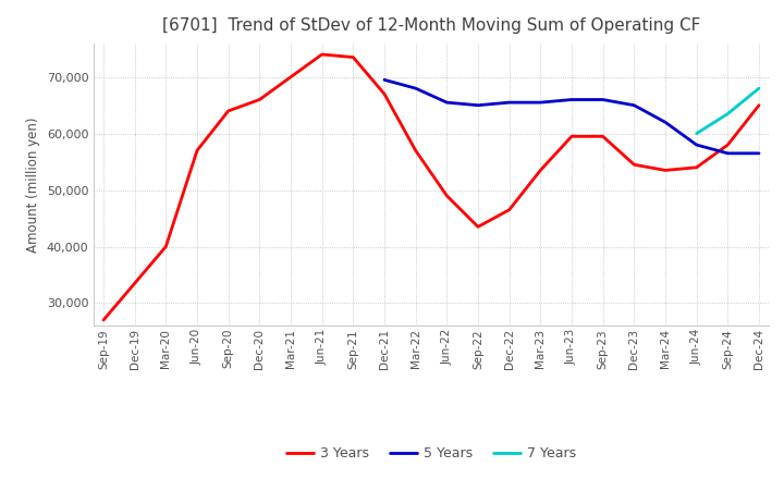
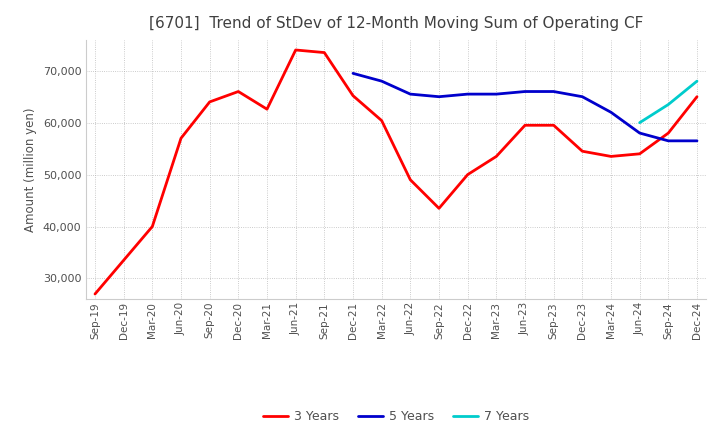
3 Years/Mar-21: 70,000 -> 62,600
3 Years/Dec-21: 67,000 -> 65,200
3 Years/Mar-22: 57,000 -> 60,400
3 Years/Dec-22: 46,500 -> 50,000
